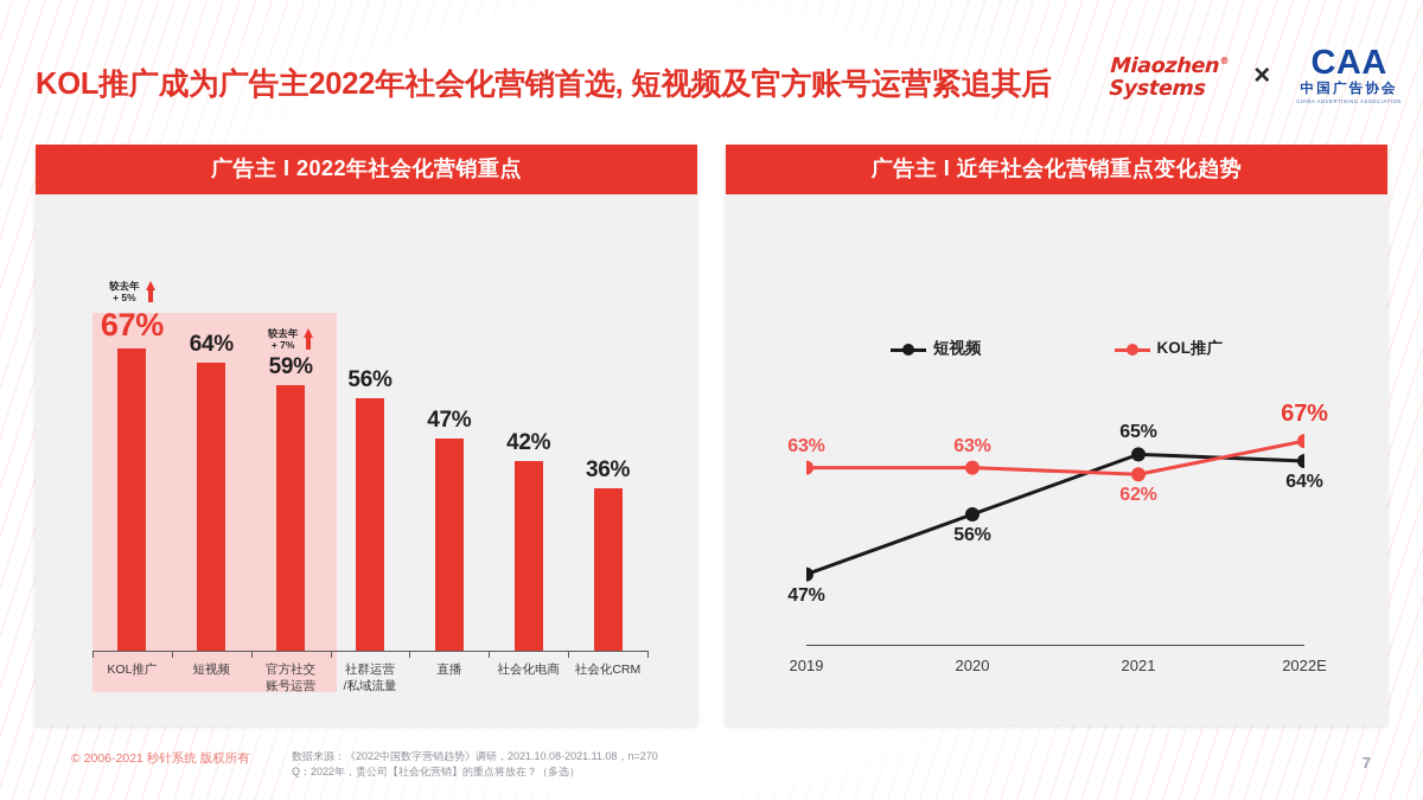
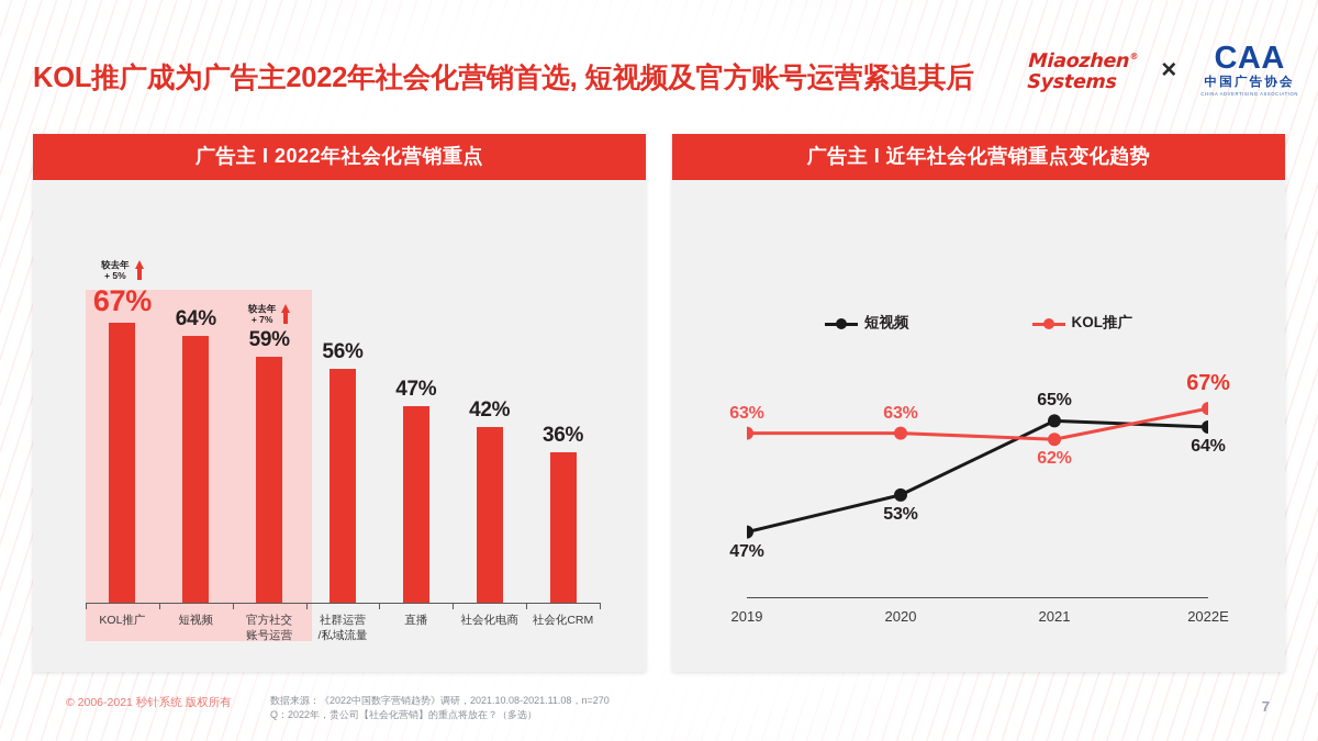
广告主 I 近年社会化营销重点变化趋势/短视频/2020: 56% -> 53%
